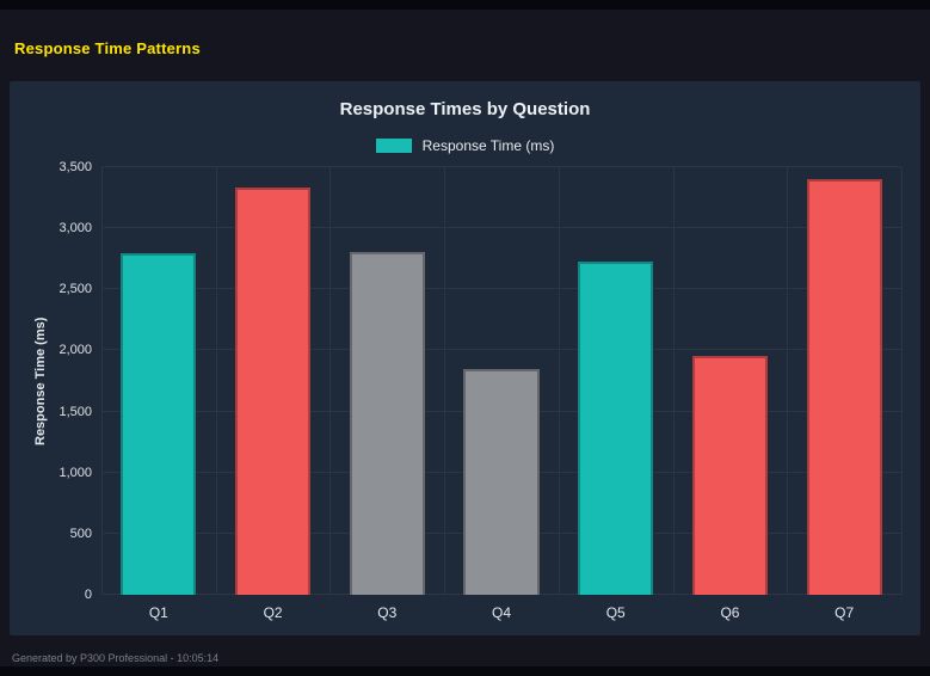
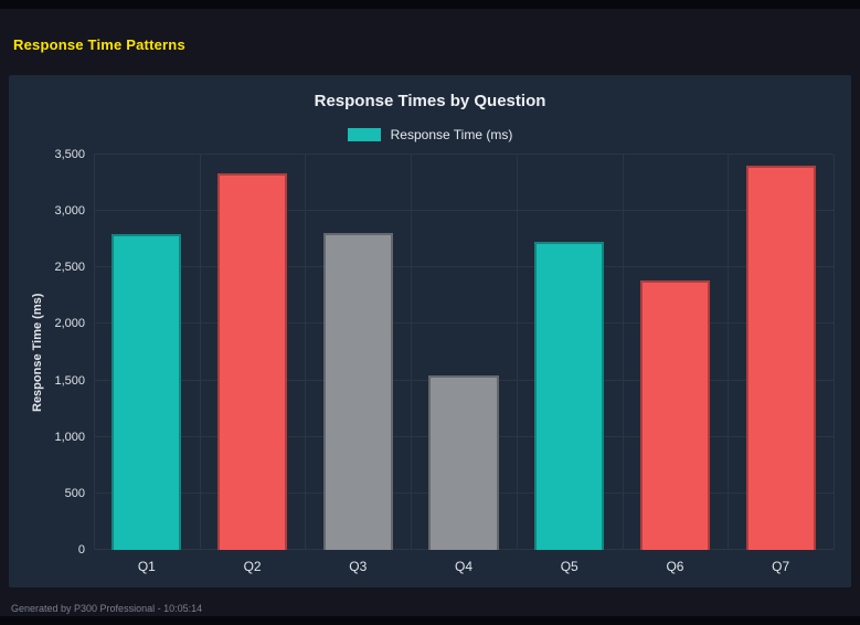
Q4: 1850 -> 1540
Q6: 1960 -> 2390
